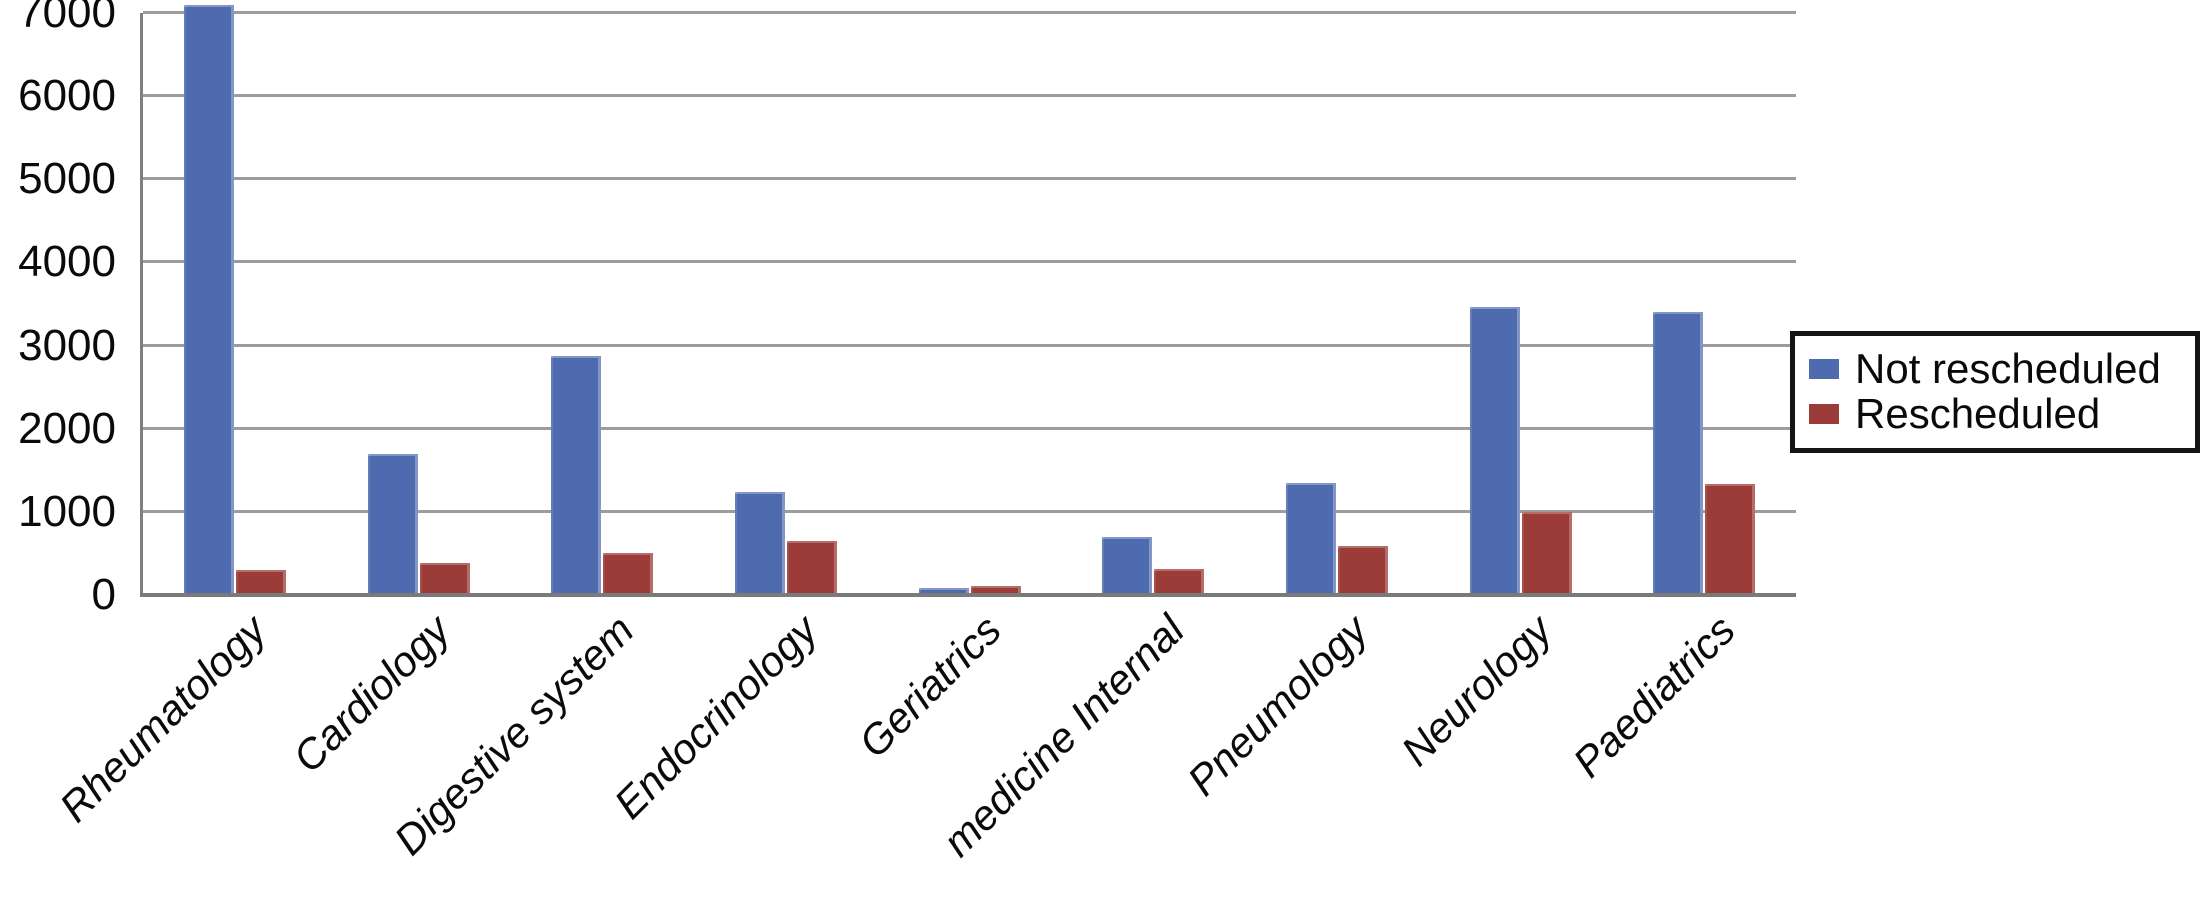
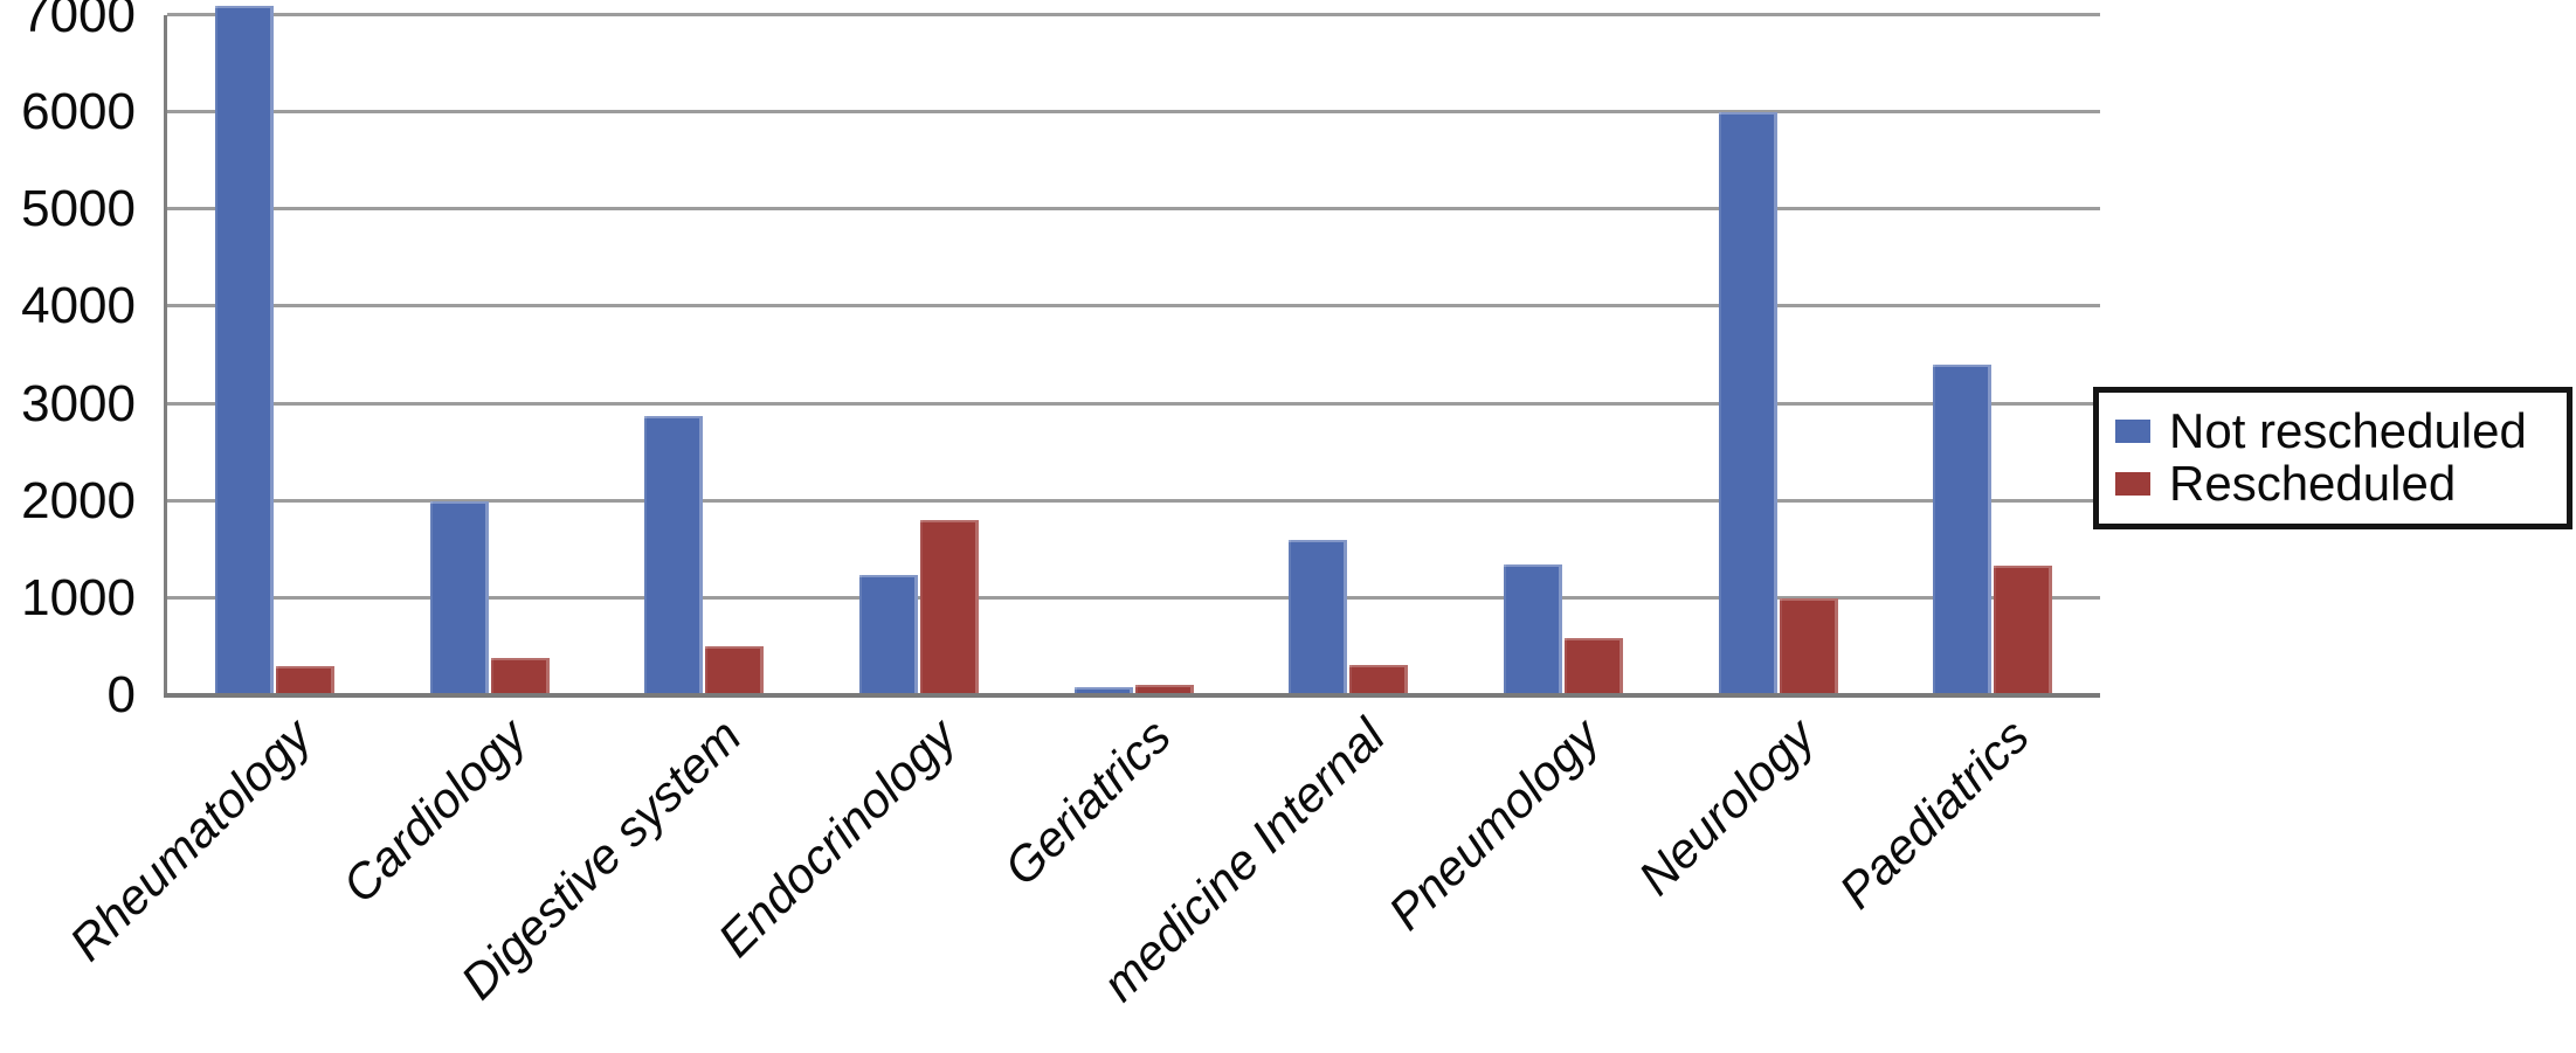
Not rescheduled/Cardiology: 1700 -> 2000
Rescheduled/Endocrinology: 600 -> 1800
Not rescheduled/medicine Internal: 700 -> 1600
Not rescheduled/Neurology: 3500 -> 6000
